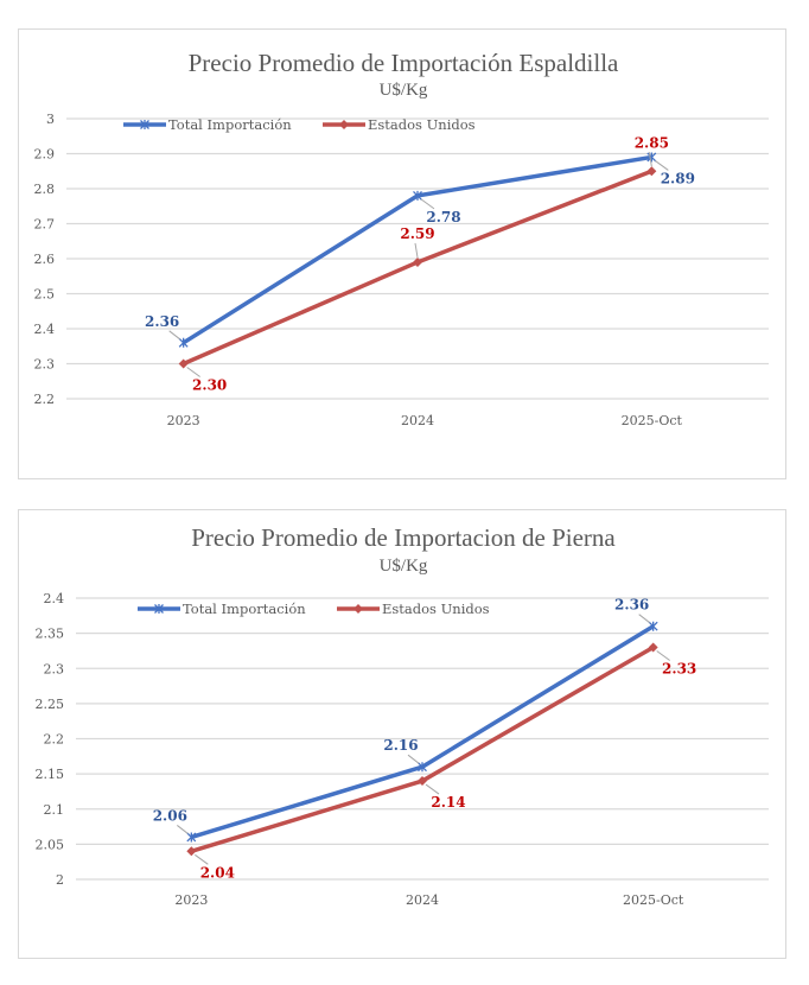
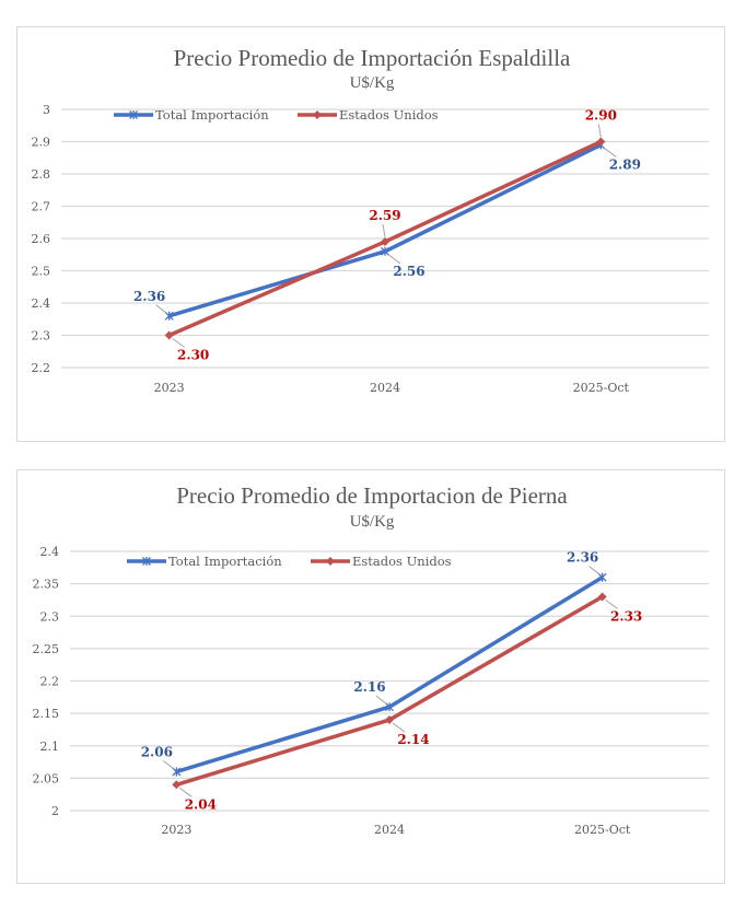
Precio Promedio de Importación Espaldilla/Total Importación/2024: 2.78 -> 2.56
Precio Promedio de Importación Espaldilla/Estados Unidos/2025-Oct: 2.85 -> 2.90
